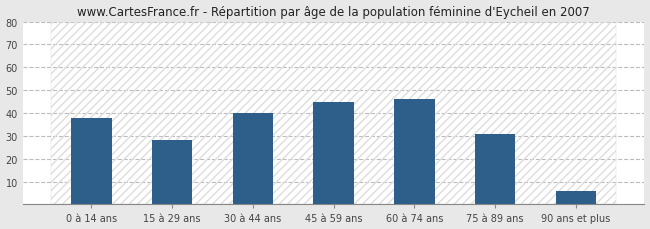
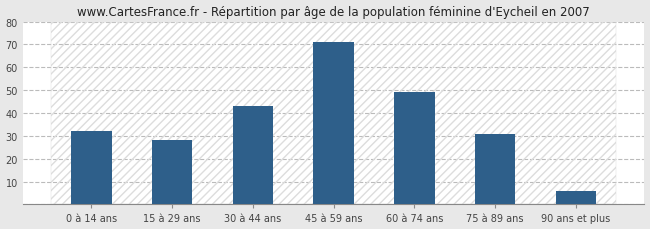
0 à 14 ans: 38 -> 32
30 à 44 ans: 40 -> 43
45 à 59 ans: 45 -> 71
60 à 74 ans: 46 -> 49
